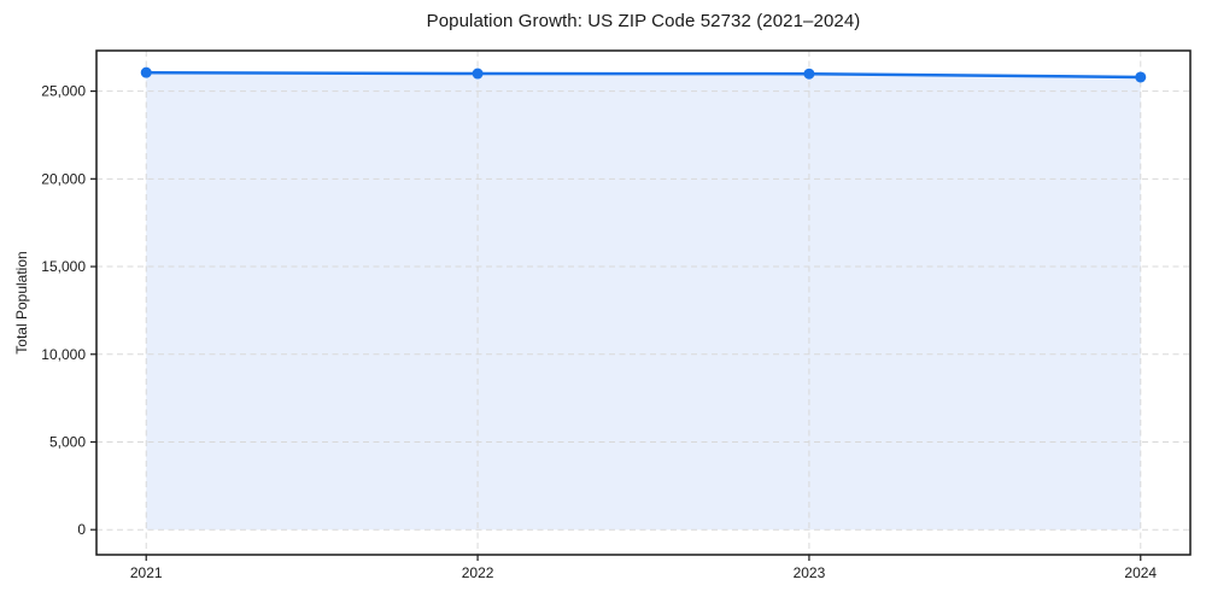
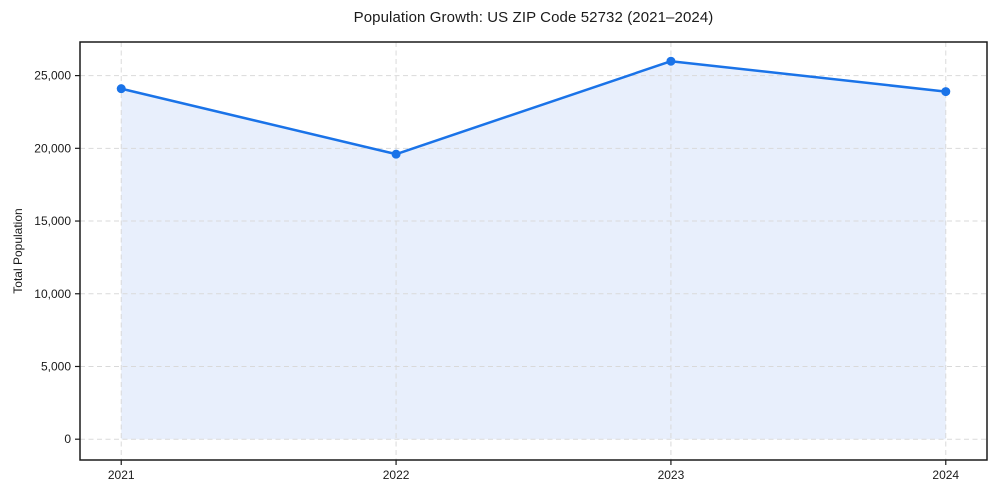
2021: 26100 -> 24100
2022: 26000 -> 19600
2024: 25800 -> 23900
